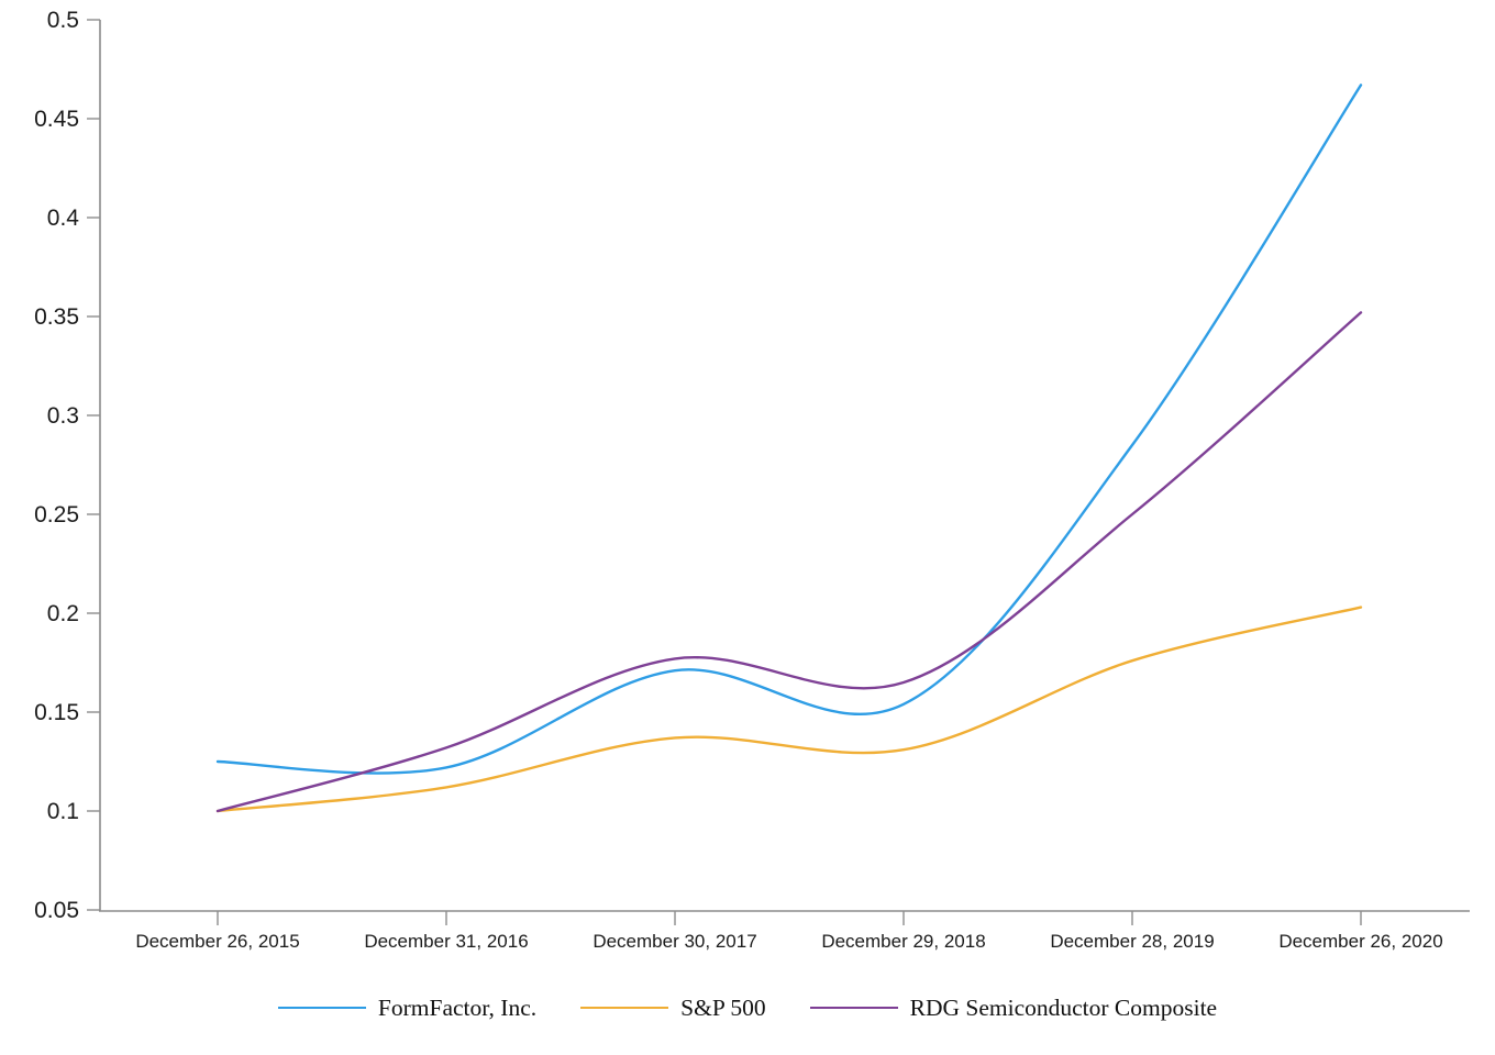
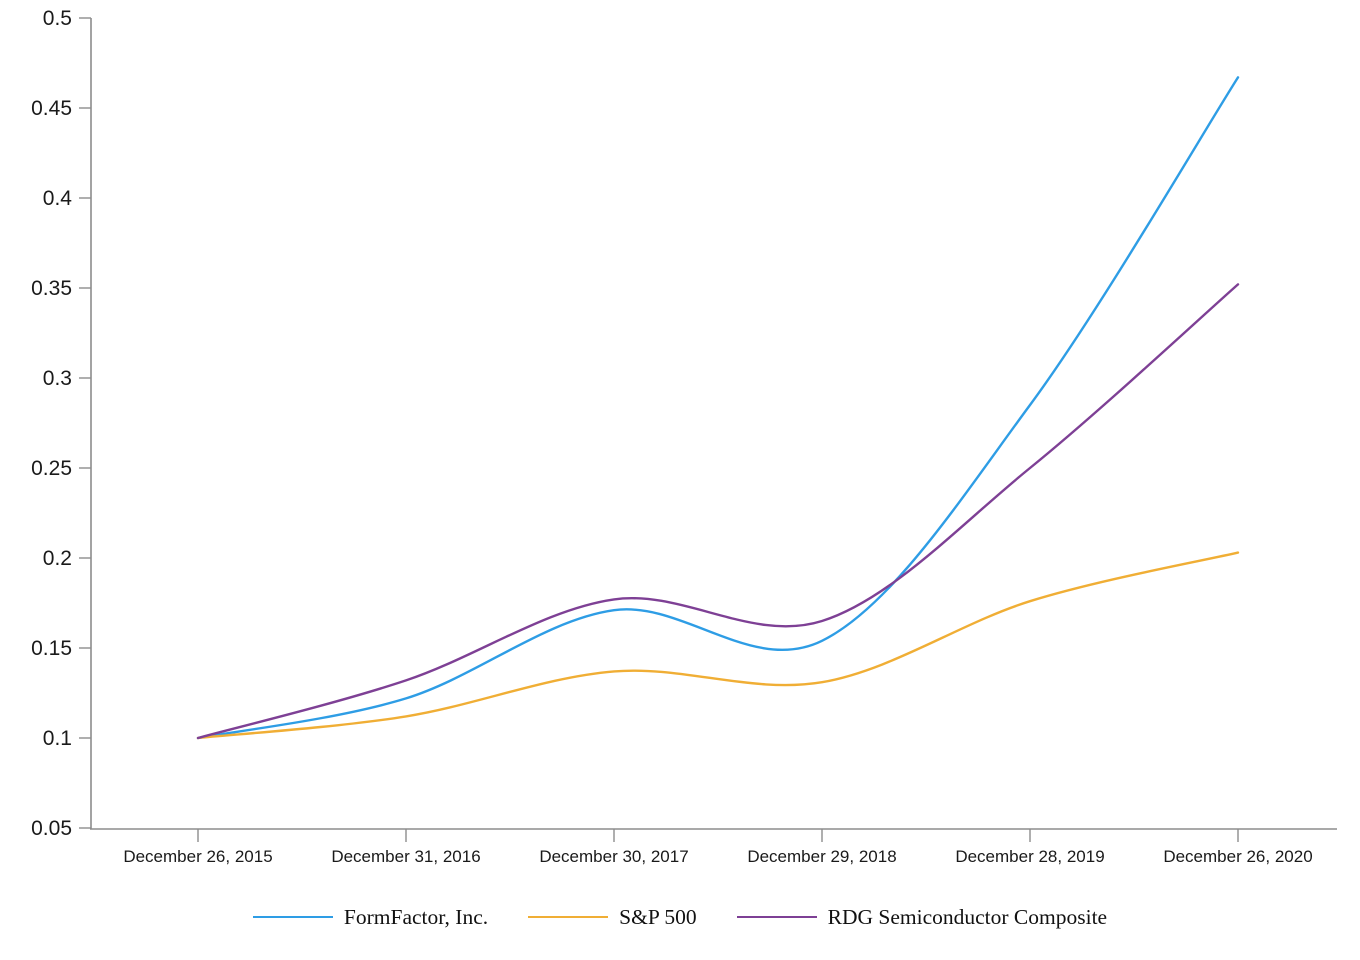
FormFactor, Inc./December 26, 2015: 0.125 -> 0.100
